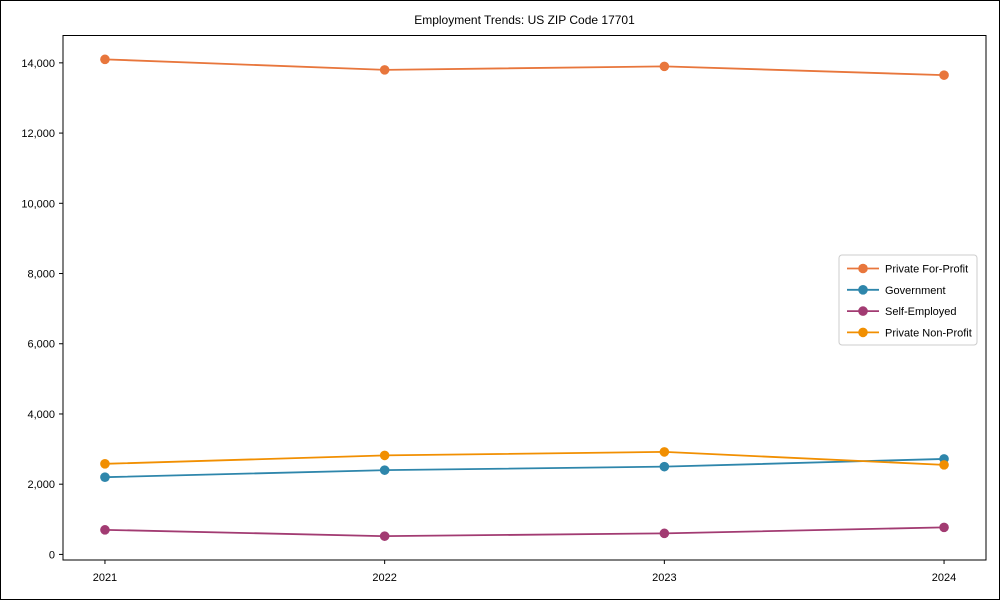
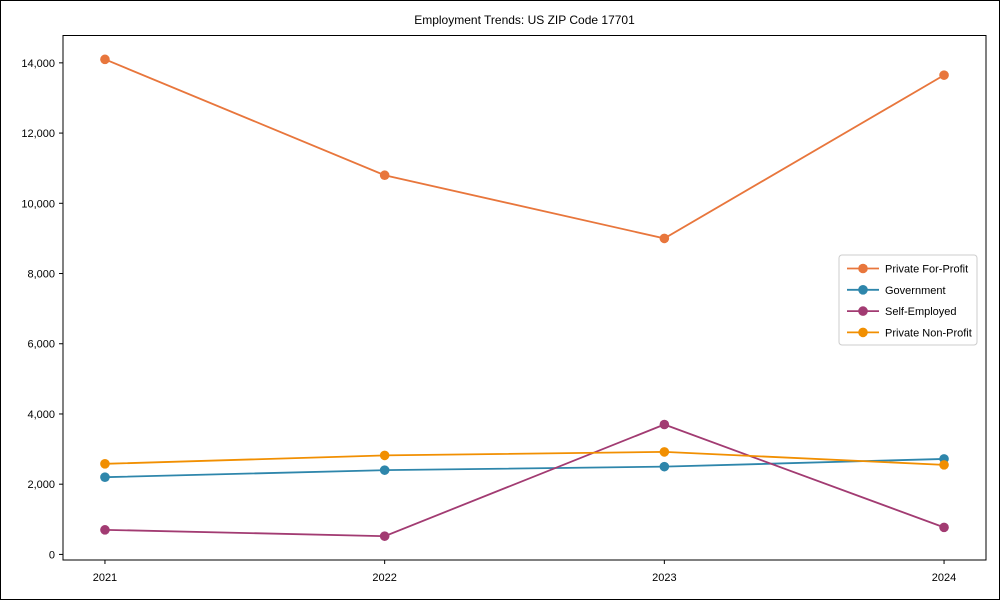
Private For-Profit/2022: 13800 -> 10800
Private For-Profit/2023: 13900 -> 9000
Self-Employed/2023: 600 -> 3700
